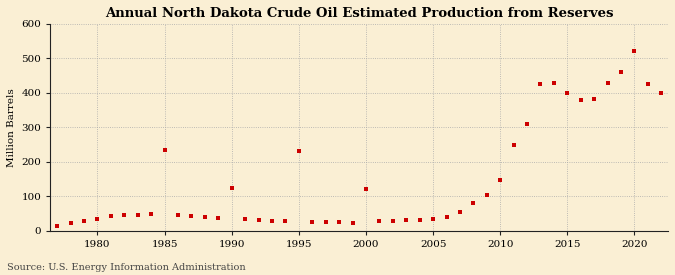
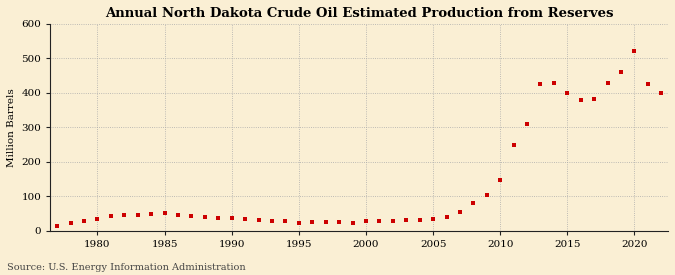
1985: 235 -> 52
1990: 125 -> 36
1995: 230 -> 24
2000: 120 -> 27
